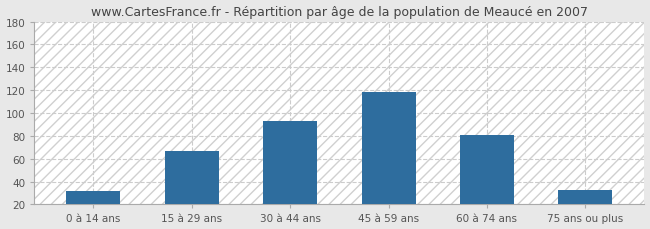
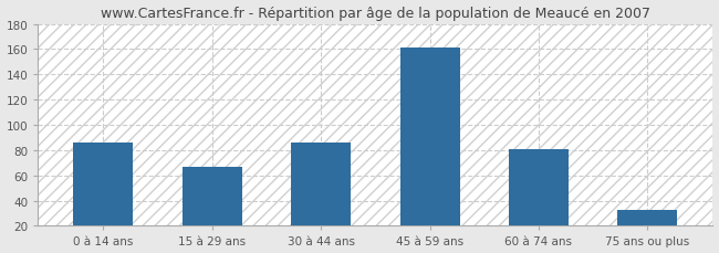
0 à 14 ans: 32 -> 86
30 à 44 ans: 93 -> 86
45 à 59 ans: 118 -> 161
